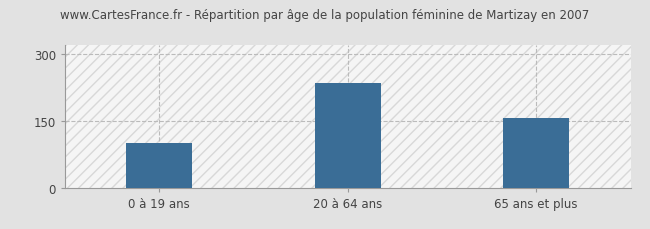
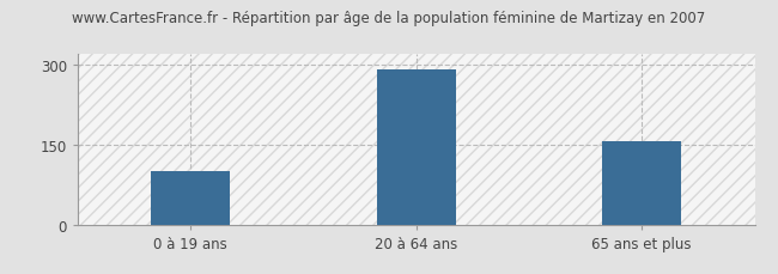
20 à 64 ans: 235 -> 290
